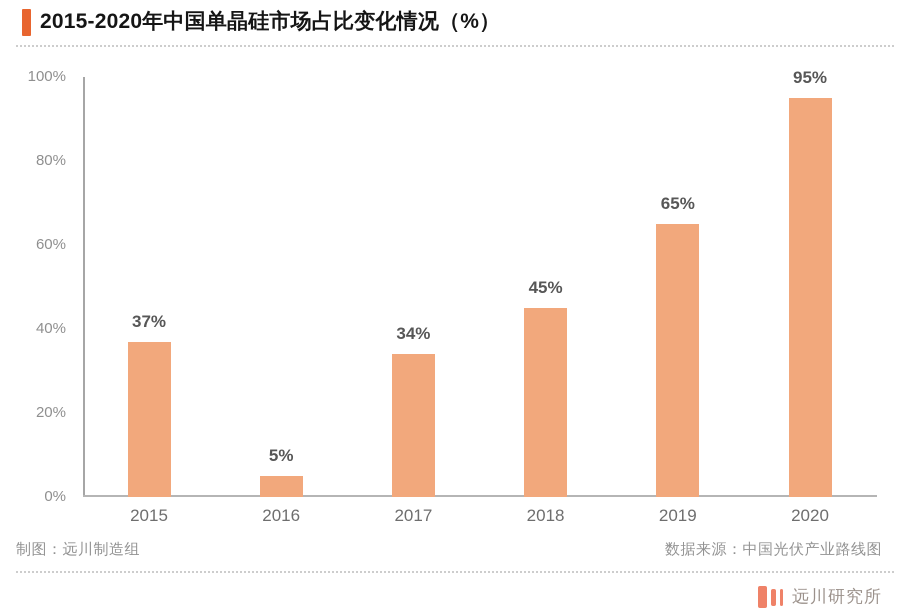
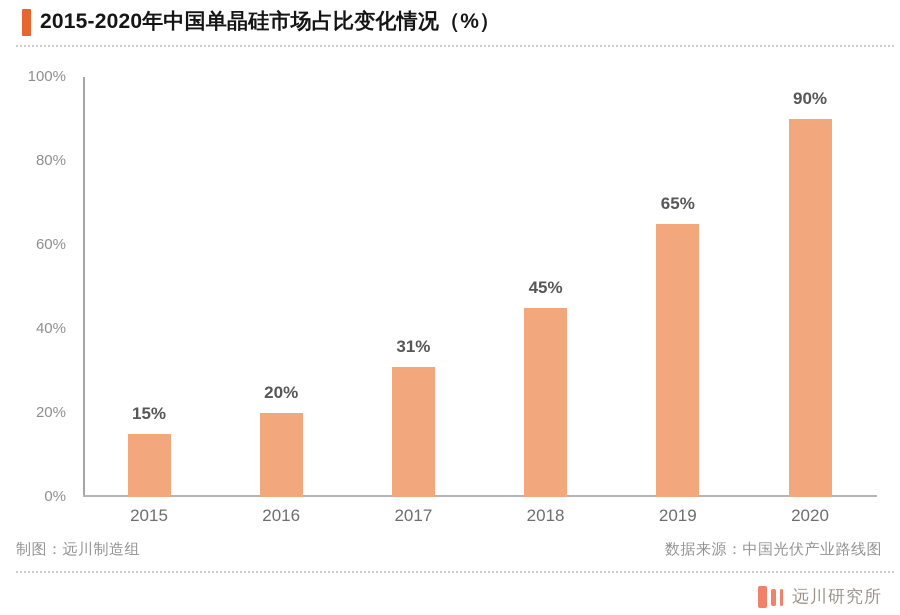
2015: 37% -> 15%
2016: 5% -> 20%
2017: 34% -> 31%
2020: 95% -> 90%
